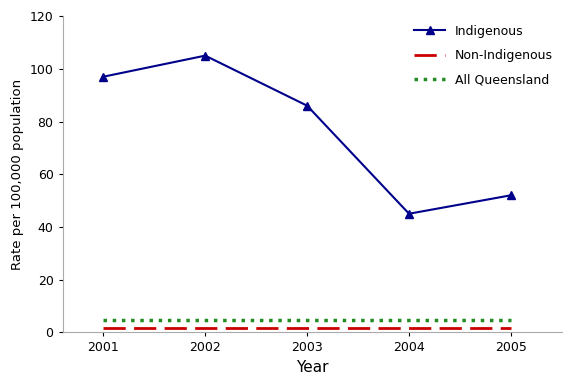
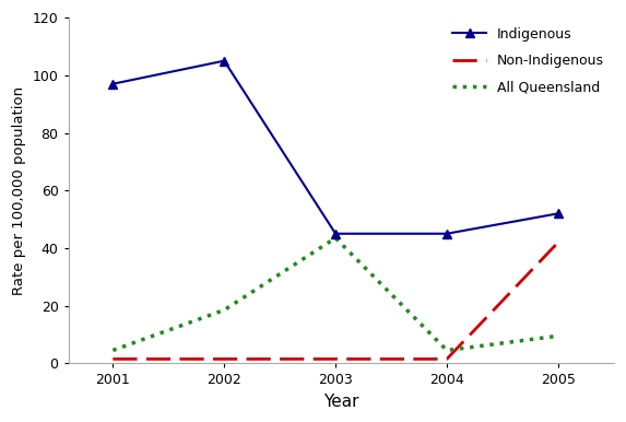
All Queensland/2002: 4.5 -> 18.5
Indigenous/2003: 86 -> 45
All Queensland/2003: 4.5 -> 43.5
Non-Indigenous/2005: 1.5 -> 42.0
All Queensland/2005: 4.5 -> 9.5
